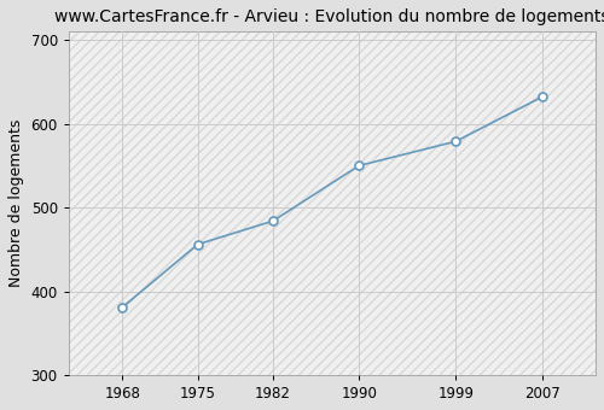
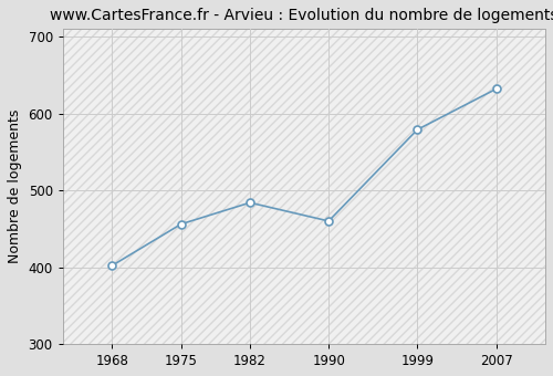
1968: 381 -> 402
1990: 550 -> 460
